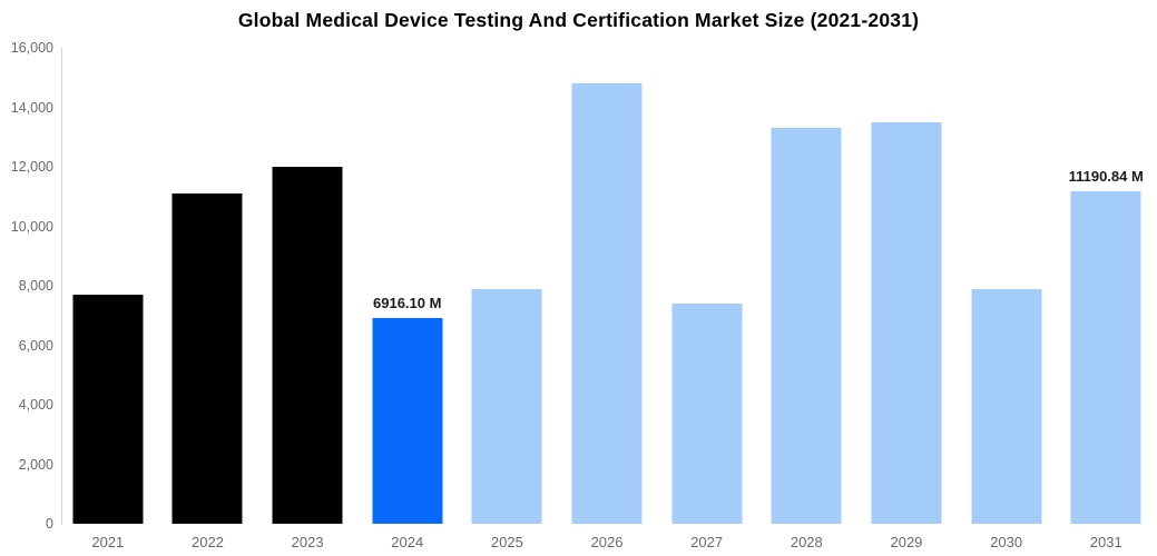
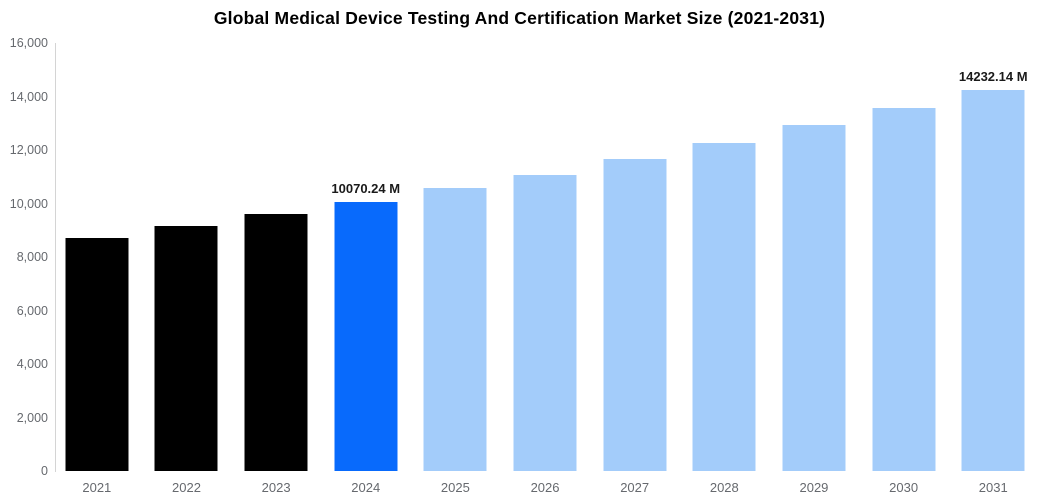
2021: 7700 -> 8700
2022: 11100 -> 9200
2023: 12000 -> 9600
2024: 6916.10 -> 10070.24
2025: 7900 -> 10600
2026: 14800 -> 11100
2027: 7400 -> 11600
2028: 13300 -> 12300
2029: 13500 -> 13000
2030: 7900 -> 13600
2031: 11190.84 -> 14232.14
